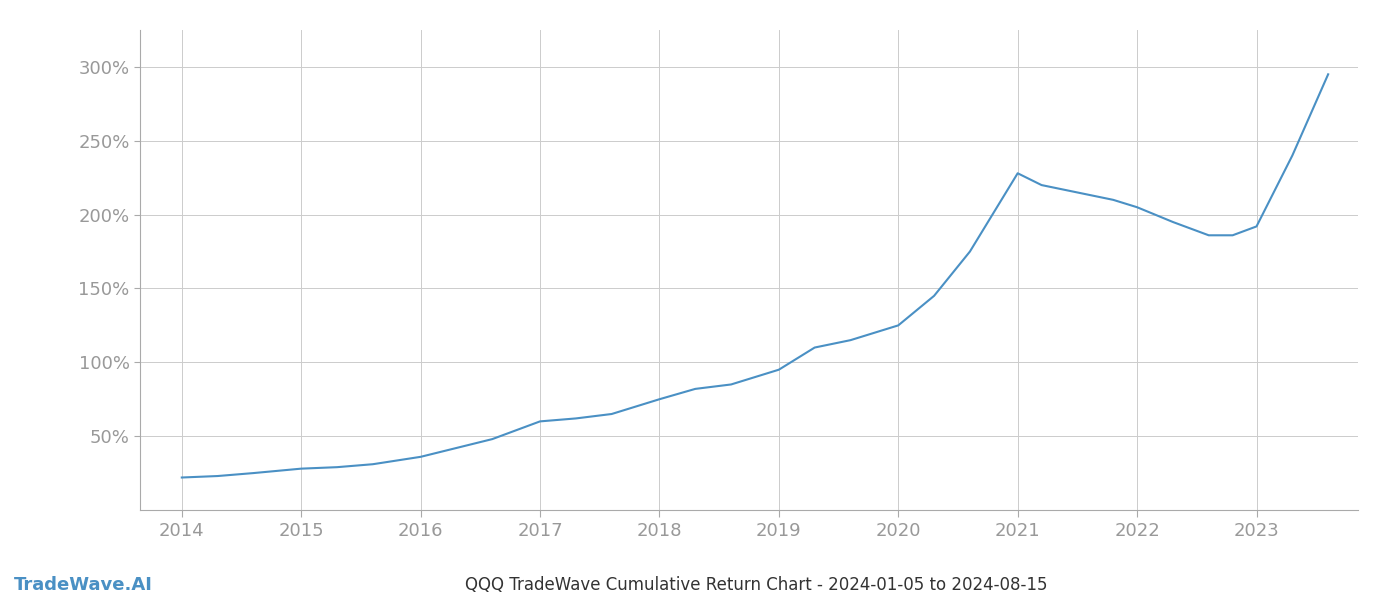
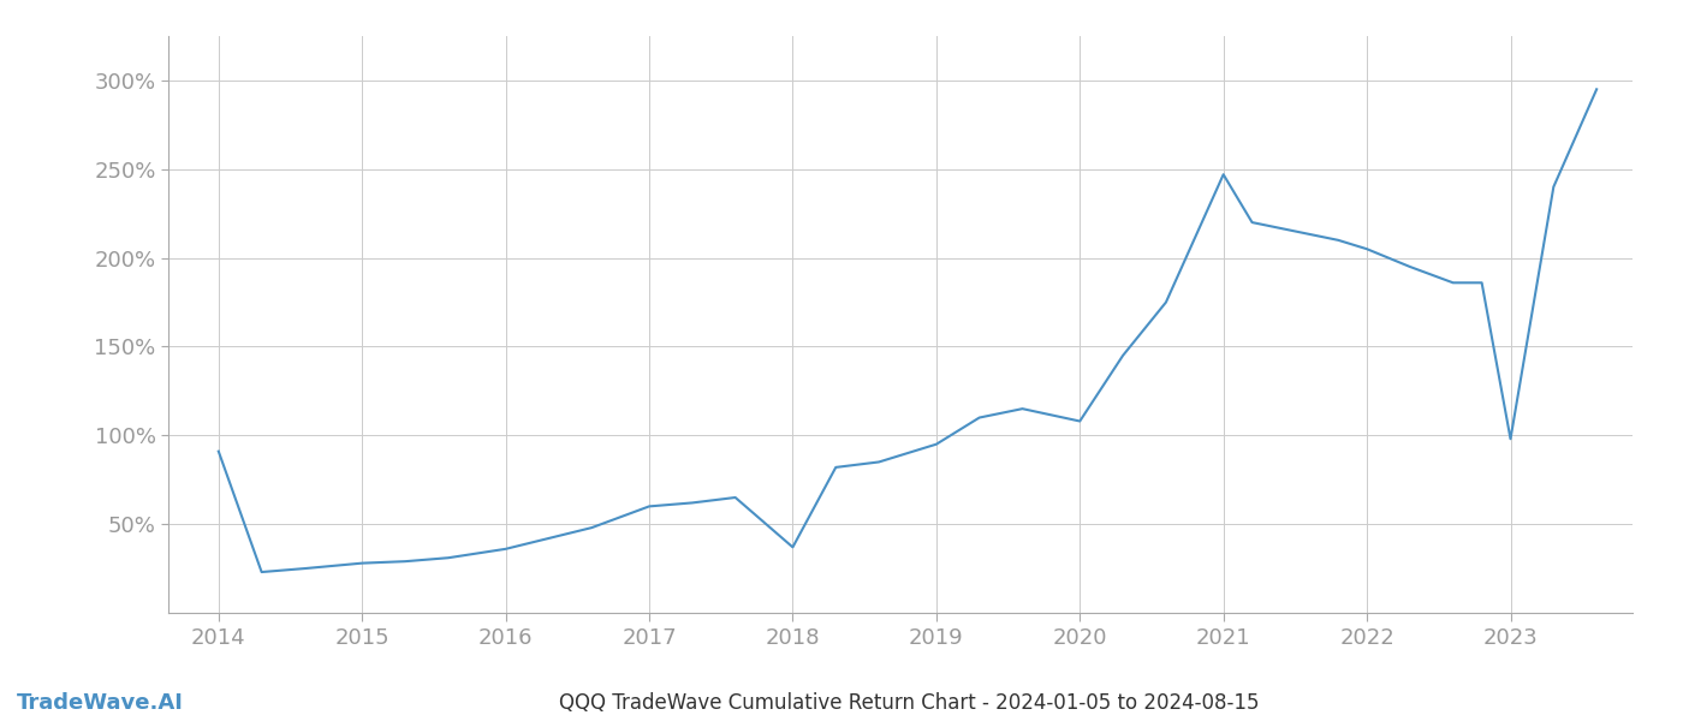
2014: 22% -> 91%
2018: 75% -> 37%
2020: 125% -> 108%
2021: 228% -> 247%
2023: 192% -> 98%
